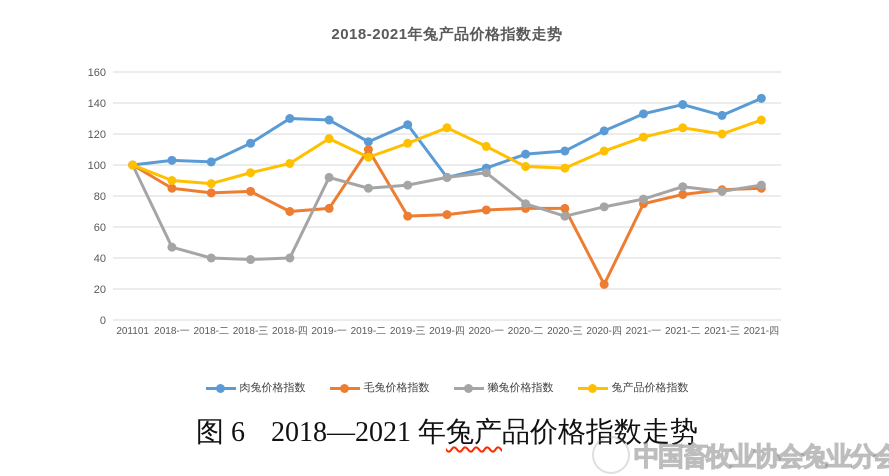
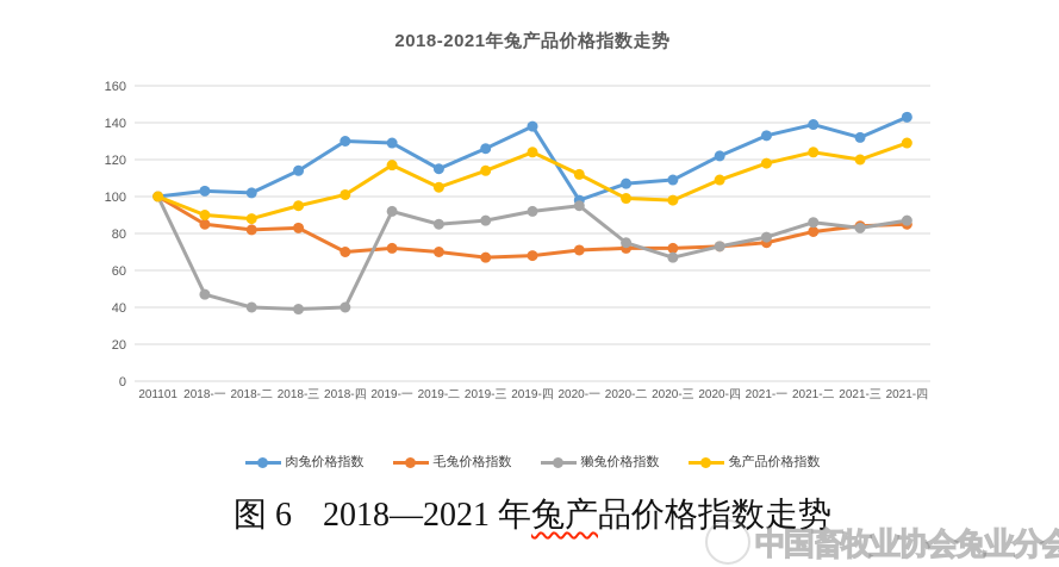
毛兔价格指数/2019-二: 110 -> 70
肉兔价格指数/2019-四: 92 -> 138
毛兔价格指数/2020-四: 23 -> 73
